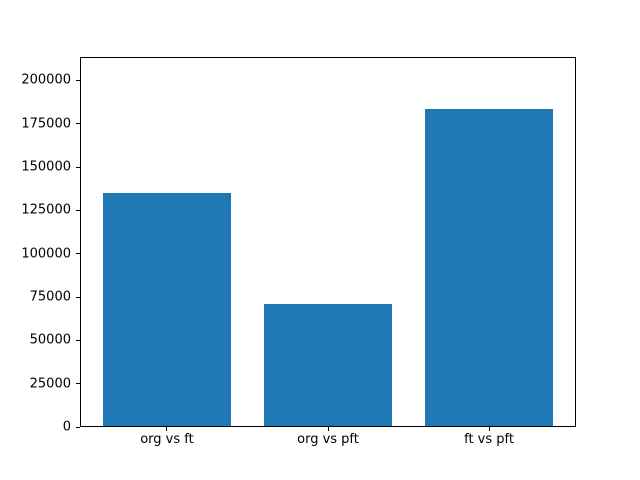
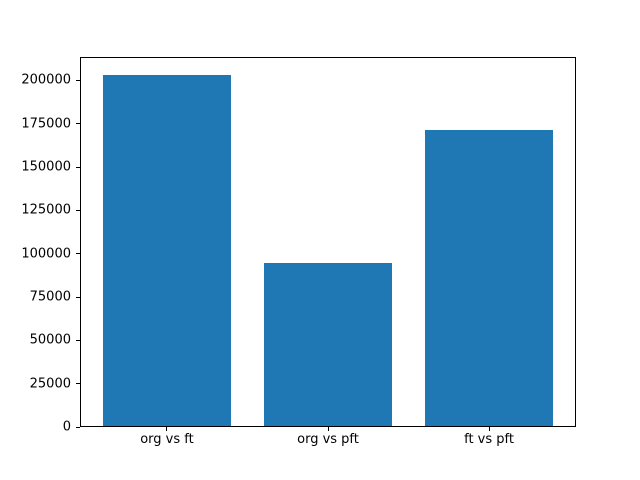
org vs ft: 135000 -> 204000
org vs pft: 71000 -> 94000
ft vs pft: 184000 -> 172000
